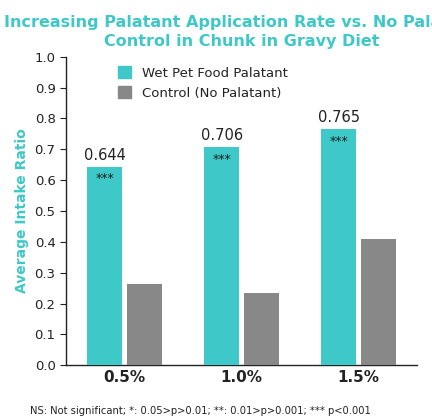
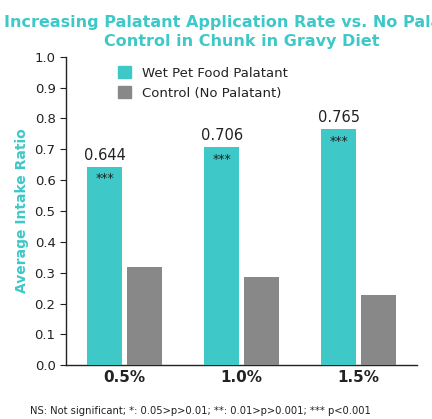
Control (No Palatant)/0.5%: 0.265 -> 0.320
Control (No Palatant)/1.0%: 0.235 -> 0.287
Control (No Palatant)/1.5%: 0.410 -> 0.228
